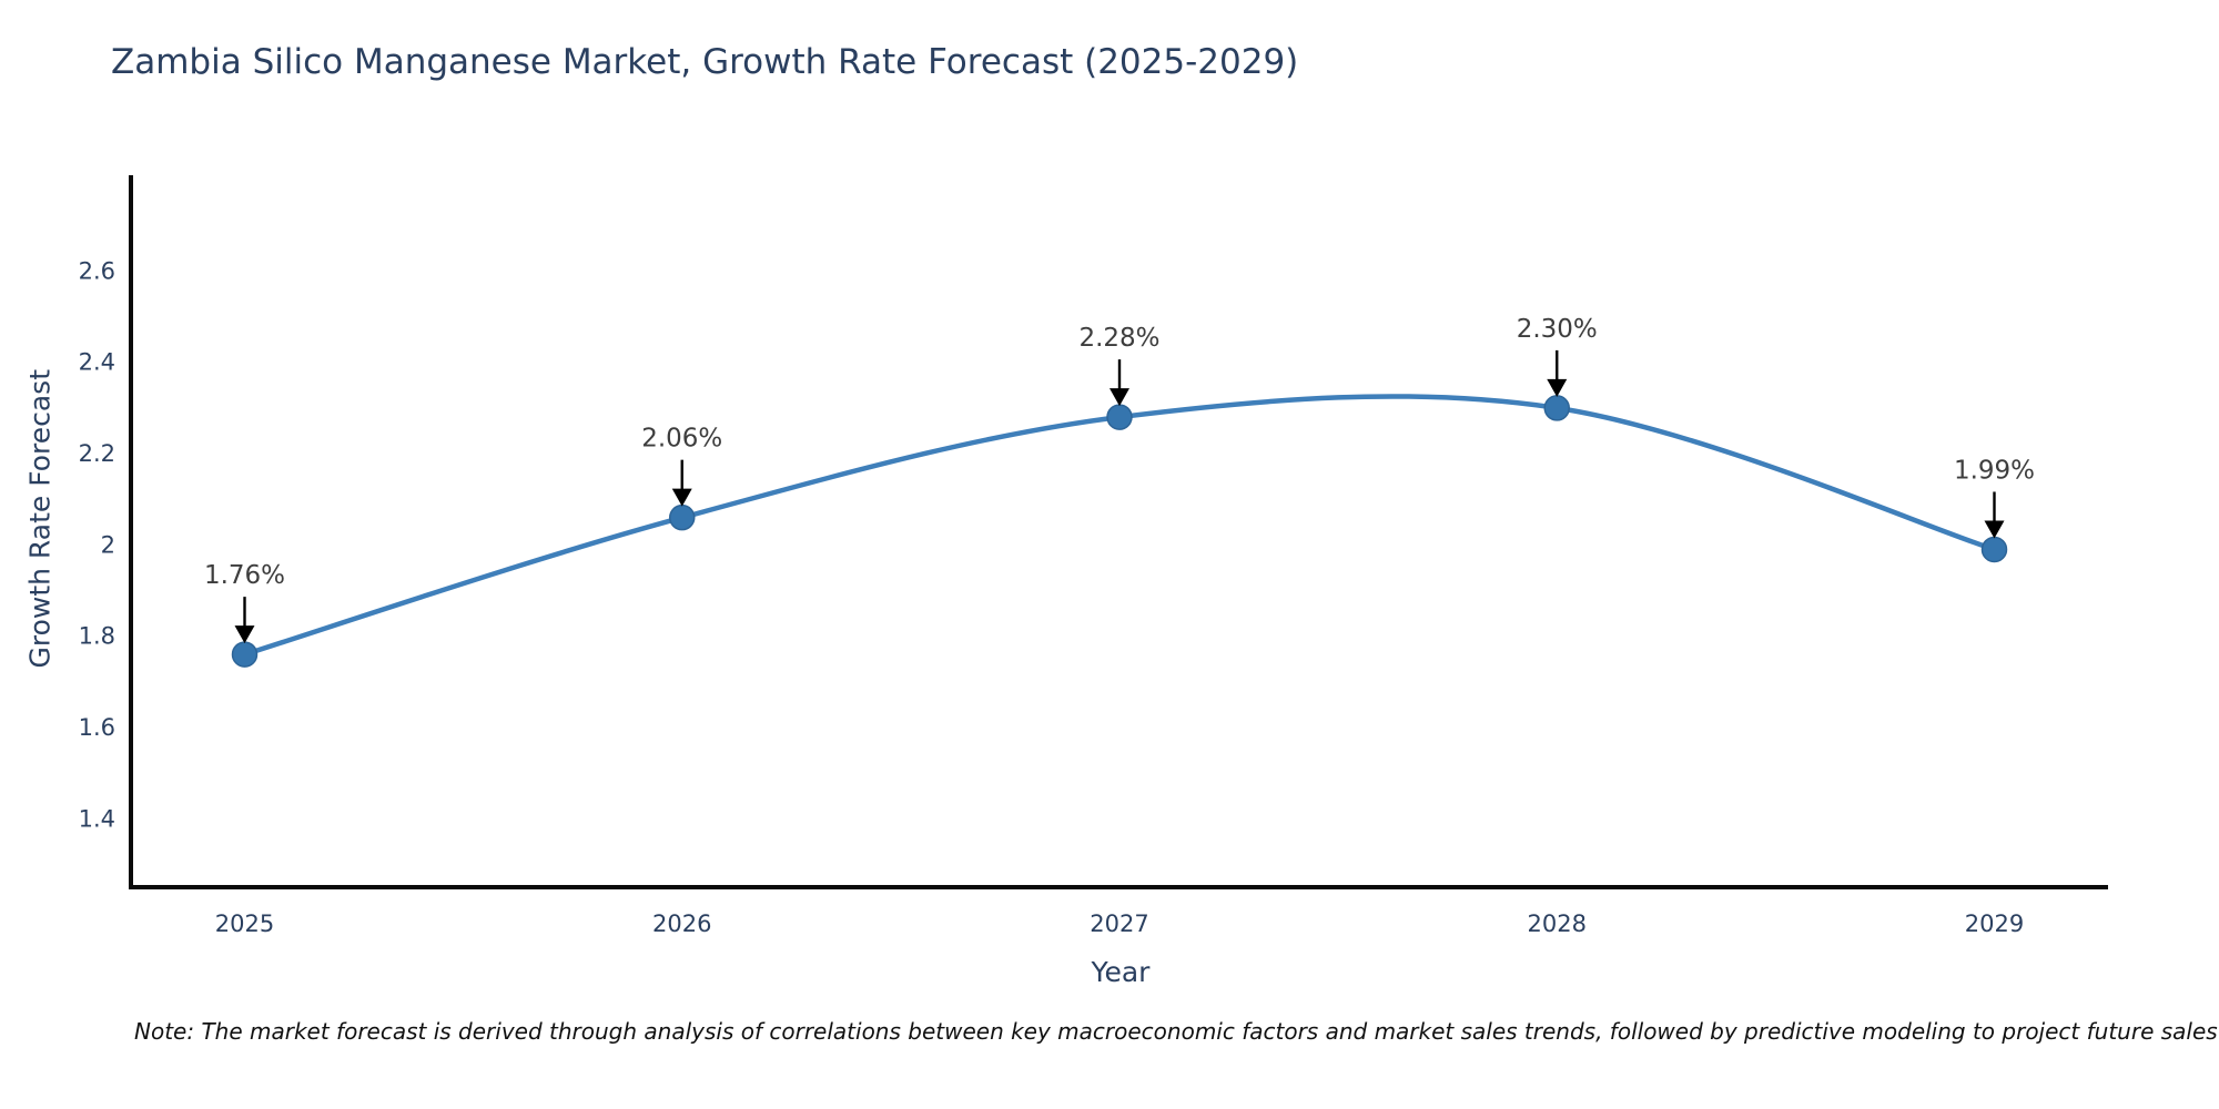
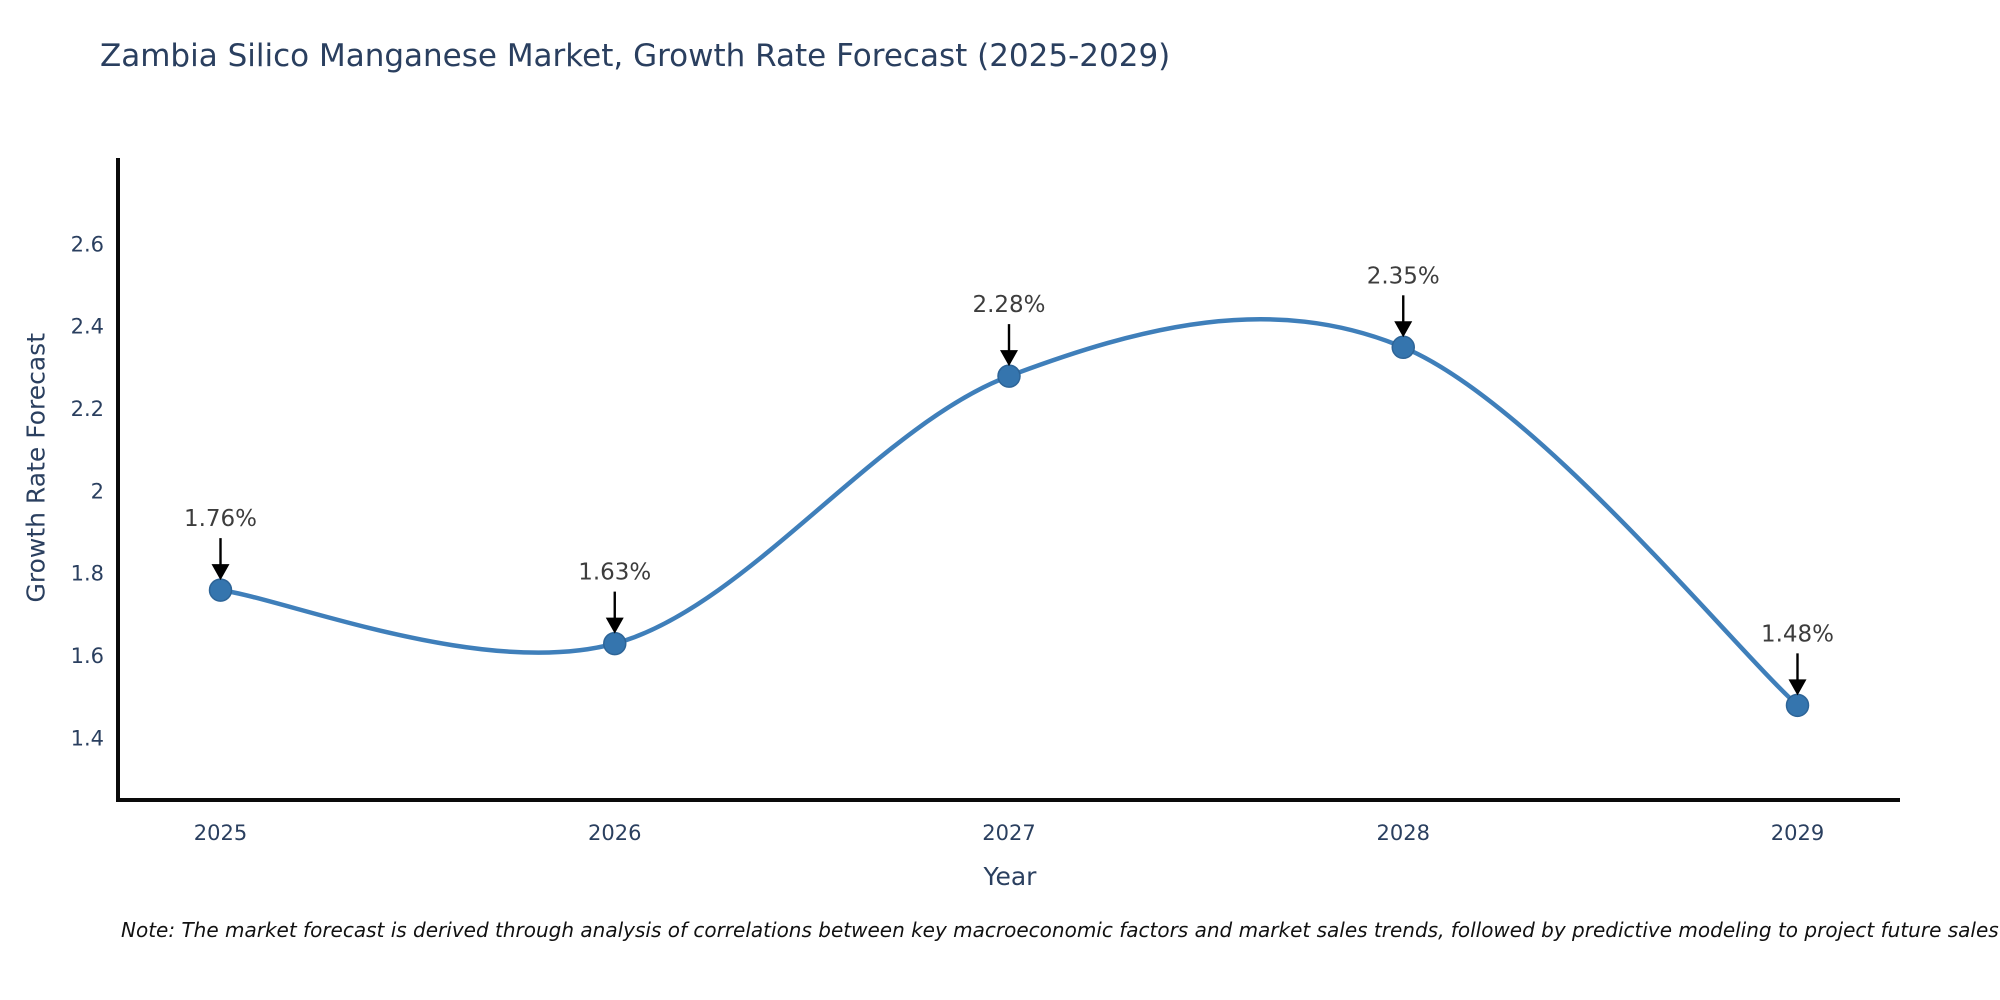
2026: 2.06% -> 1.63%
2028: 2.30% -> 2.35%
2029: 1.99% -> 1.48%
